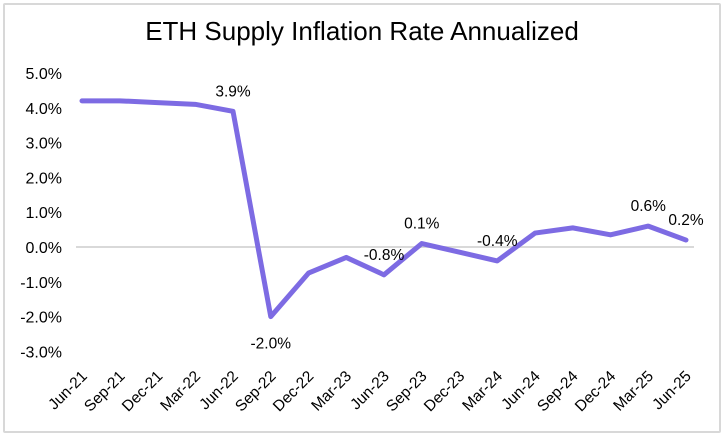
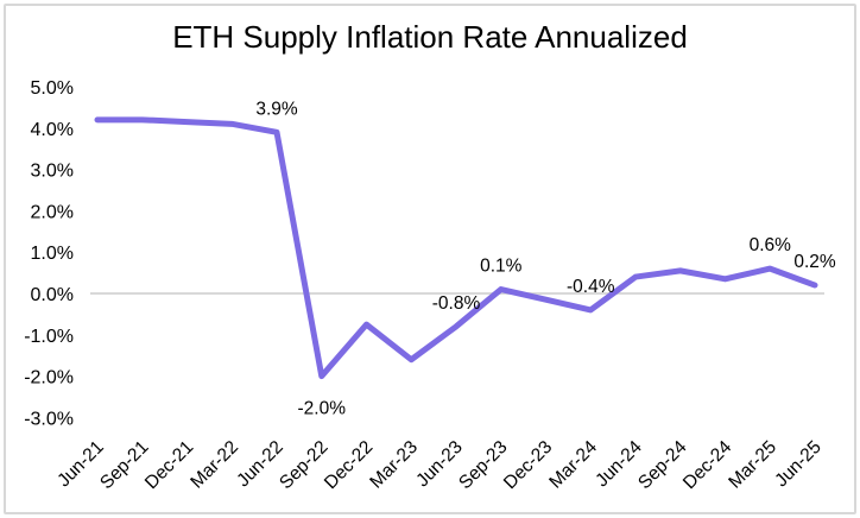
Mar-23: -0.3% -> -1.6%
